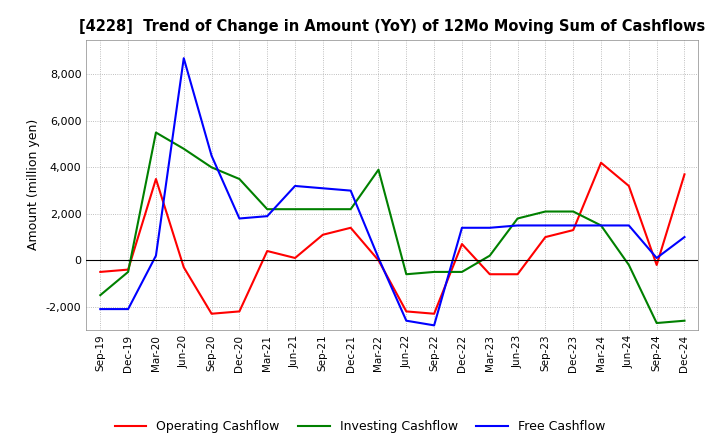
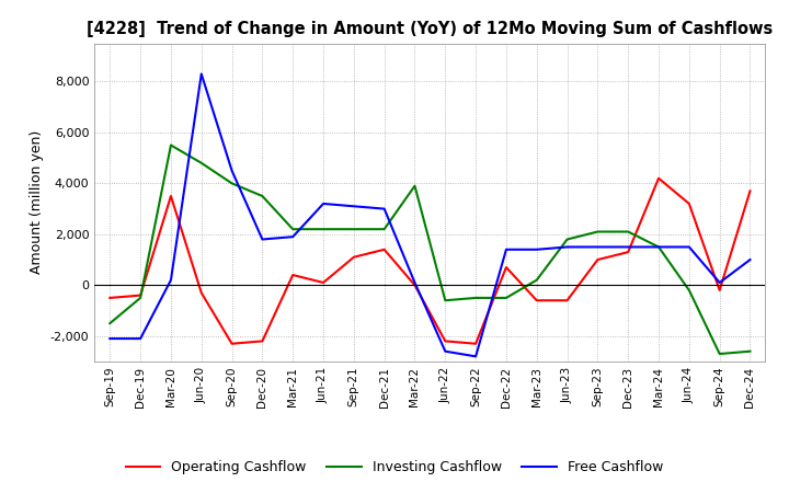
Free Cashflow/Jun-20: 8,700 -> 8,300
